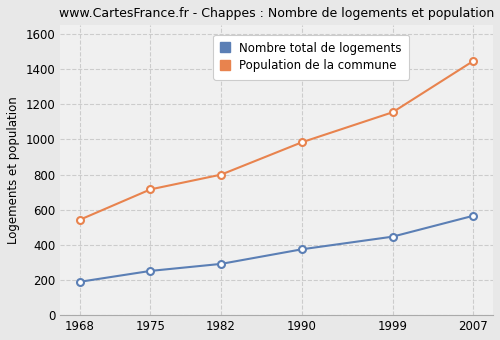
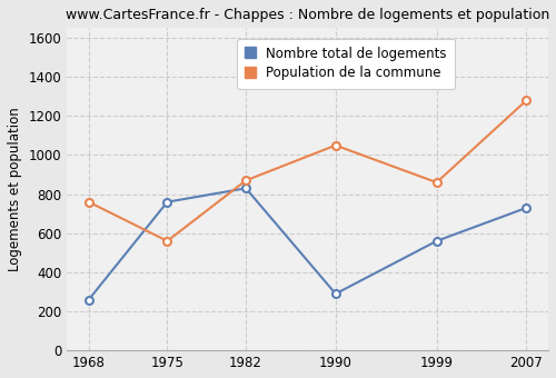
Nombre total de logements/1968: 190 -> 260
Population de la commune/1968: 540 -> 760
Nombre total de logements/1975: 250 -> 760
Population de la commune/1975: 720 -> 560
Nombre total de logements/1982: 290 -> 830
Population de la commune/1982: 800 -> 870
Nombre total de logements/1990: 380 -> 290
Population de la commune/1990: 980 -> 1050
Nombre total de logements/1999: 450 -> 560
Population de la commune/1999: 1160 -> 860
Nombre total de logements/2007: 570 -> 730
Population de la commune/2007: 1450 -> 1280
